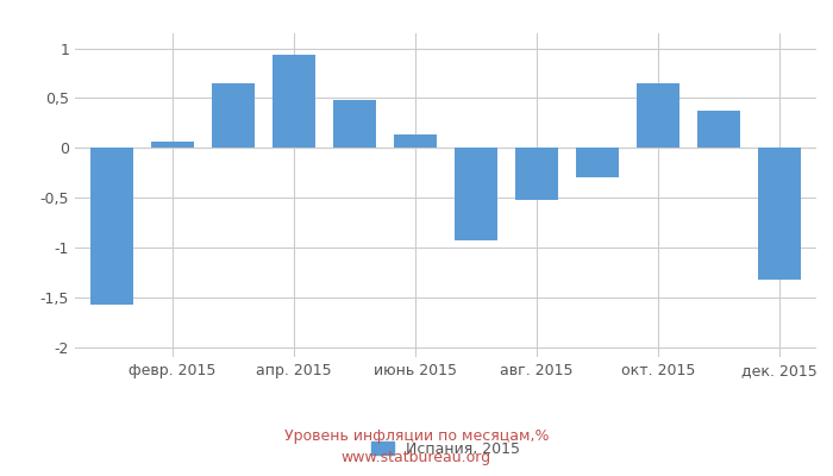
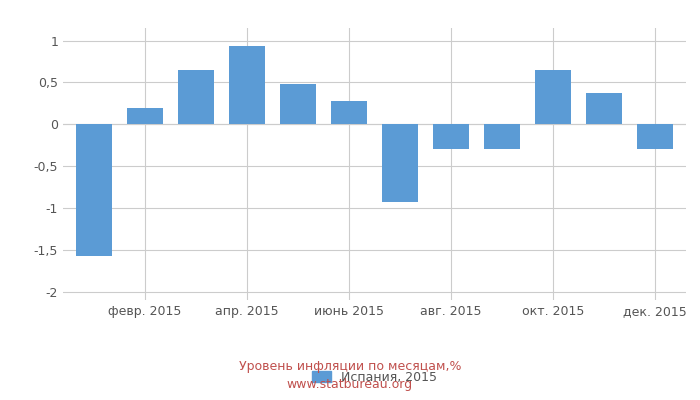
февр. 2015: 0,06 -> 0,20
июнь 2015: 0,14 -> 0,28
авг. 2015: -0,52 -> -0,30
дек. 2015: -1,32 -> -0,30
